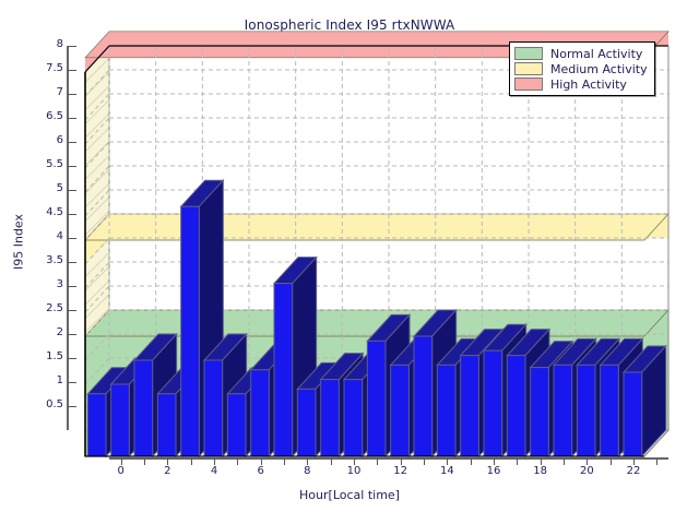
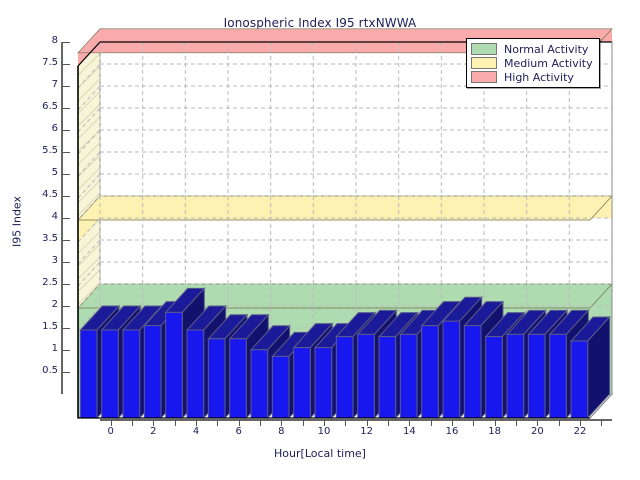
0: 1.3 -> 2.0
1: 1.5 -> 2.0
3: 1.3 -> 2.1
4: 5.2 -> 2.4
6: 1.3 -> 1.8
8: 3.6 -> 1.6
12: 2.4 -> 1.9
14: 2.5 -> 1.9
